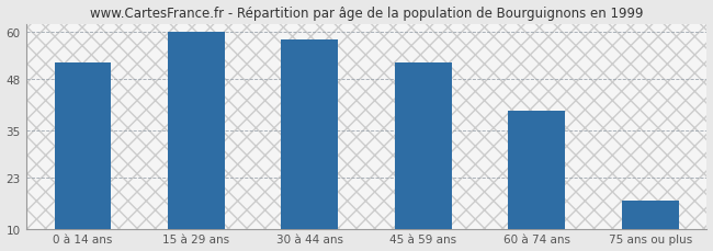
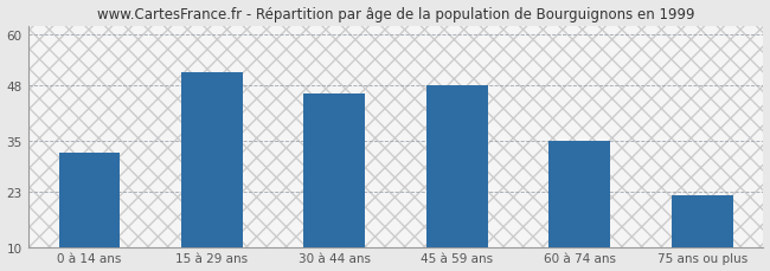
0 à 14 ans: 52 -> 32
15 à 29 ans: 60 -> 51
30 à 44 ans: 58 -> 46
45 à 59 ans: 52 -> 48
60 à 74 ans: 40 -> 35
75 ans ou plus: 17 -> 22
